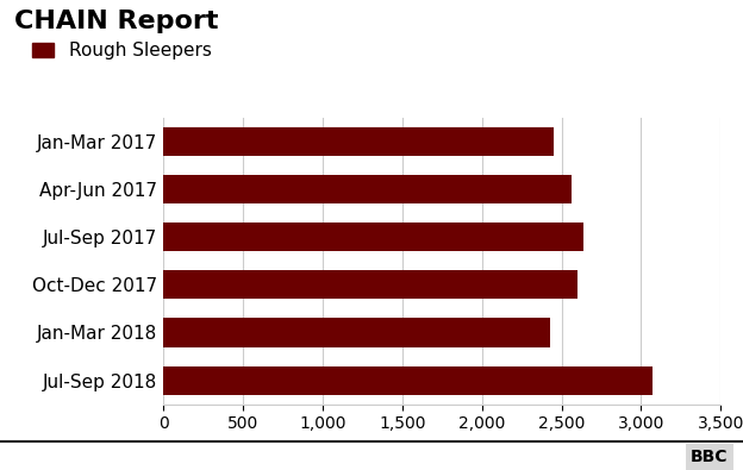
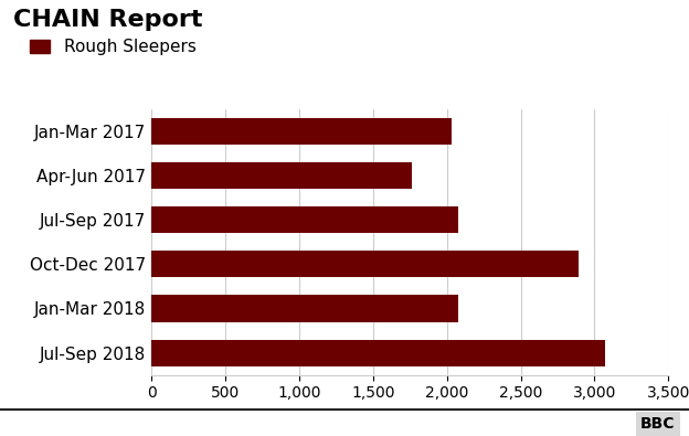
Jan-Mar 2017: 2,450 -> 2,030
Apr-Jun 2017: 2,560 -> 1,760
Jul-Sep 2017: 2,640 -> 2,080
Oct-Dec 2017: 2,600 -> 2,890
Jan-Mar 2018: 2,430 -> 2,080
